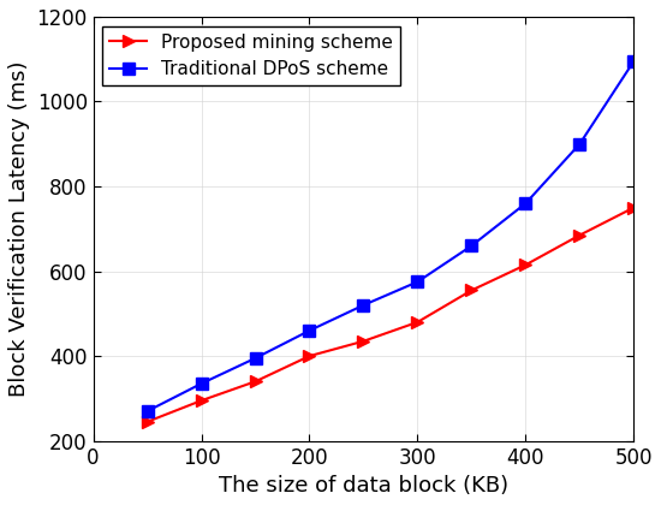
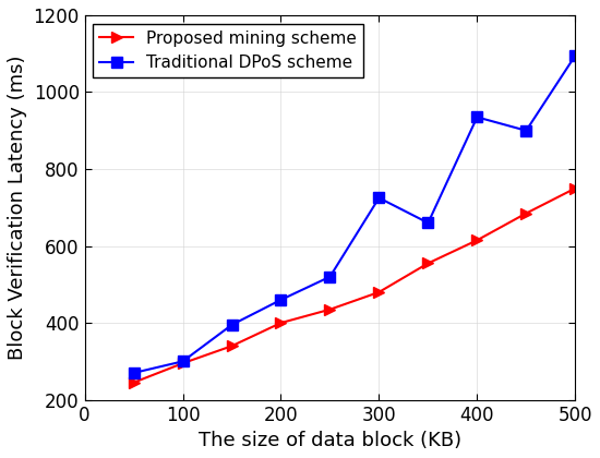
Traditional DPoS scheme/100: 335 -> 300
Traditional DPoS scheme/300: 575 -> 725
Traditional DPoS scheme/400: 760 -> 935
